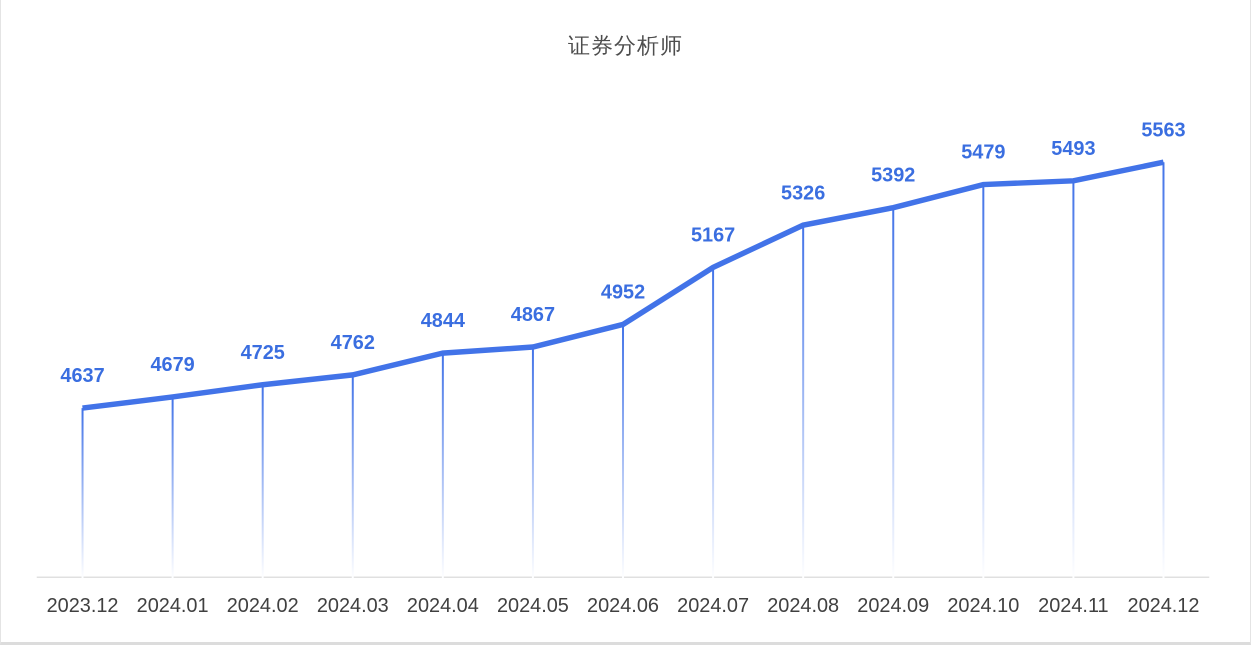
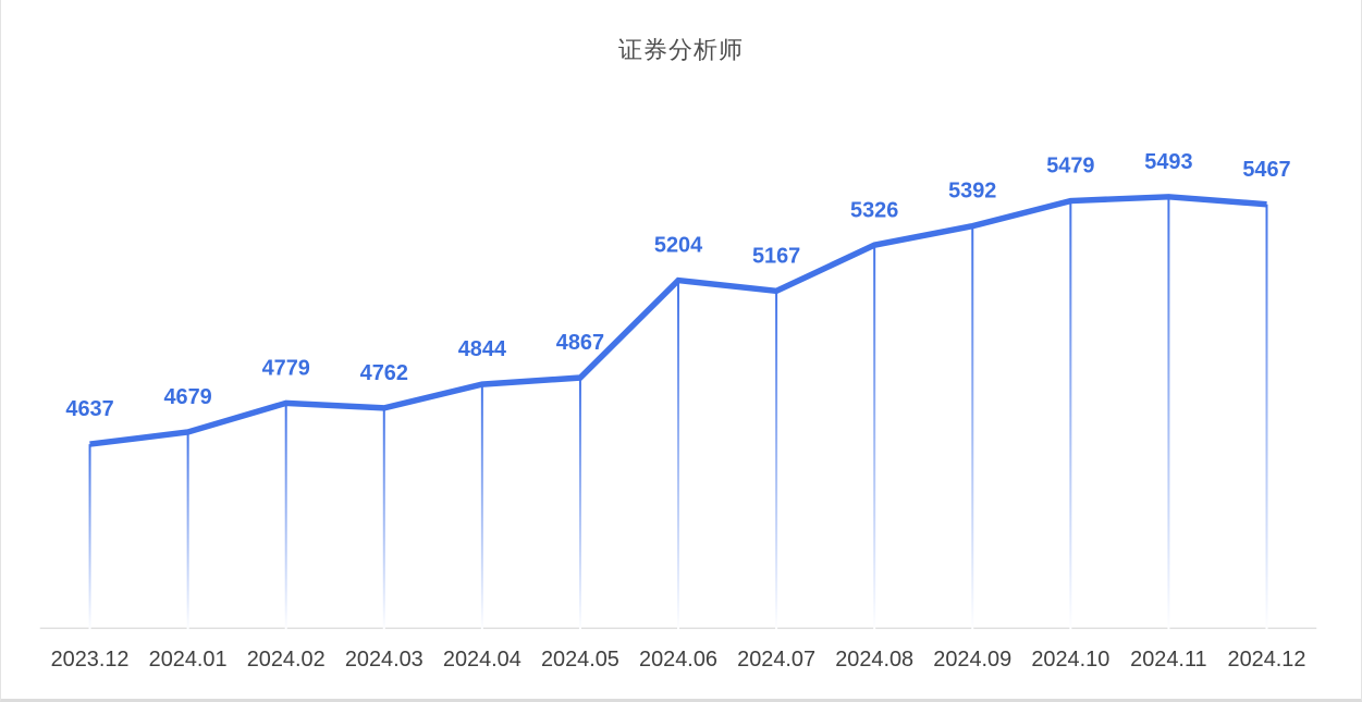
2024.02: 4725 -> 4779
2024.06: 4952 -> 5204
2024.12: 5563 -> 5467
